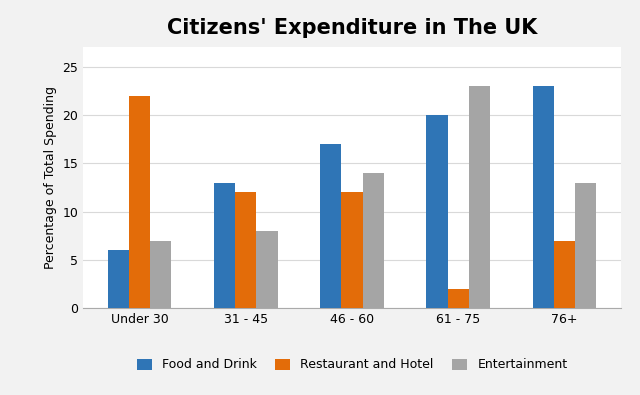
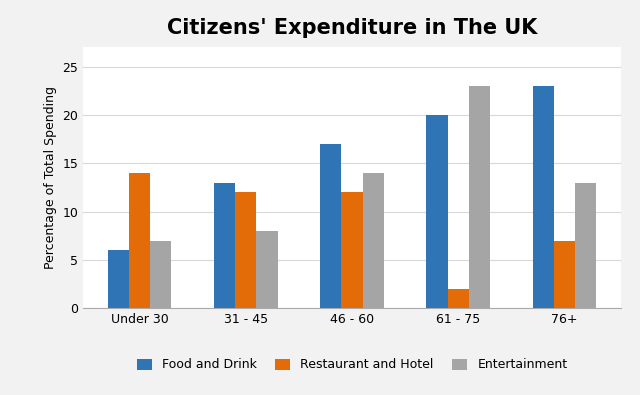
Restaurant and Hotel/Under 30: 22 -> 14
